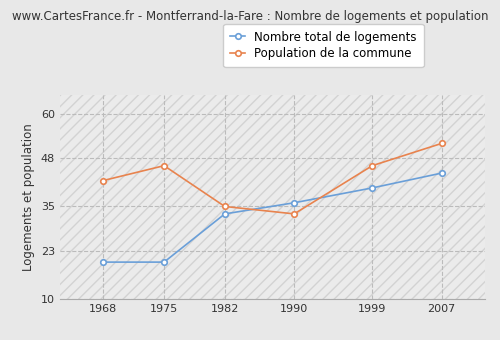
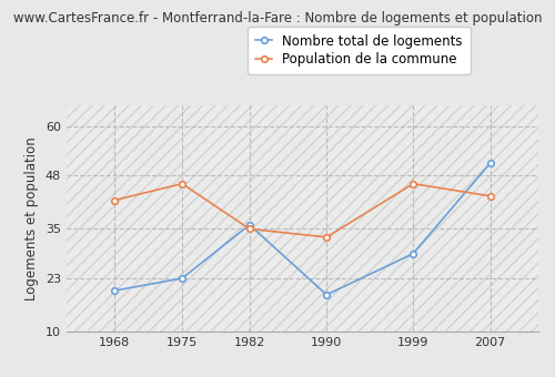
Nombre total de logements/1975: 20 -> 23
Nombre total de logements/1982: 33 -> 36
Nombre total de logements/1990: 36 -> 19
Nombre total de logements/1999: 40 -> 29
Nombre total de logements/2007: 44 -> 51
Population de la commune/2007: 52 -> 43
